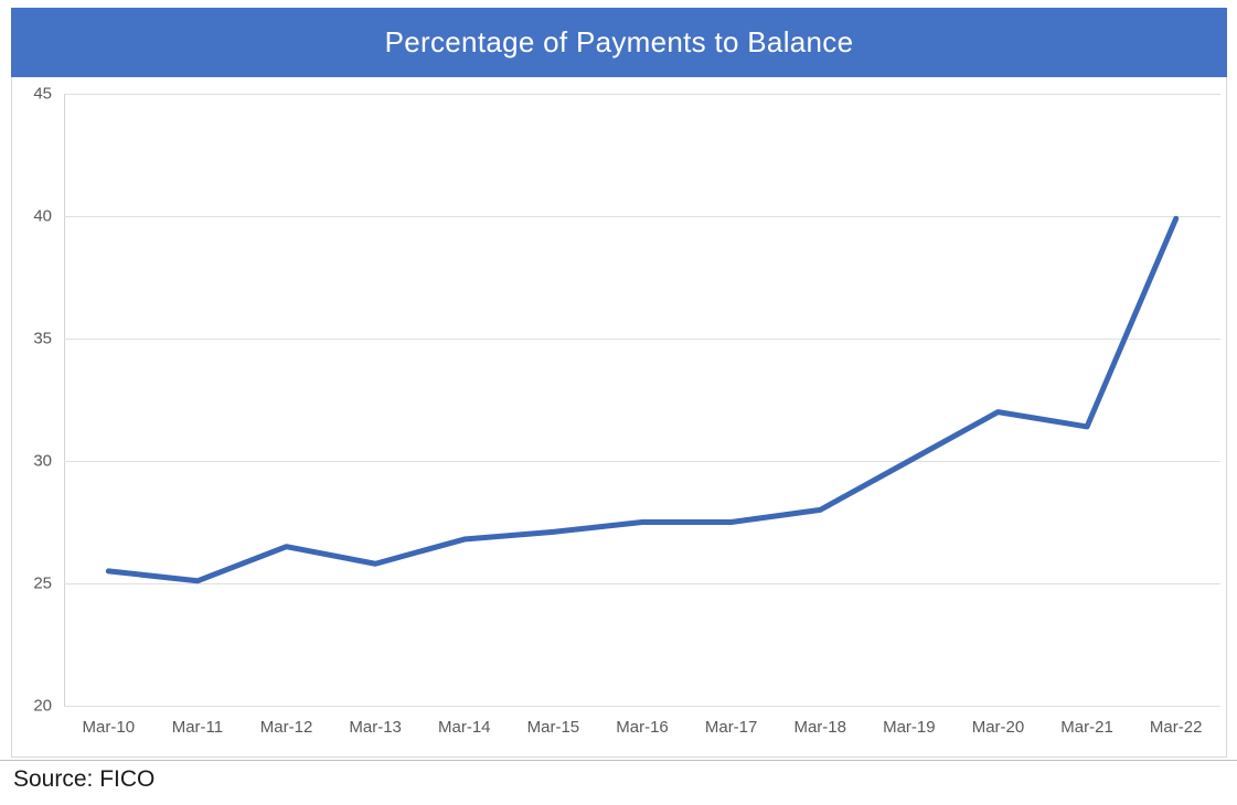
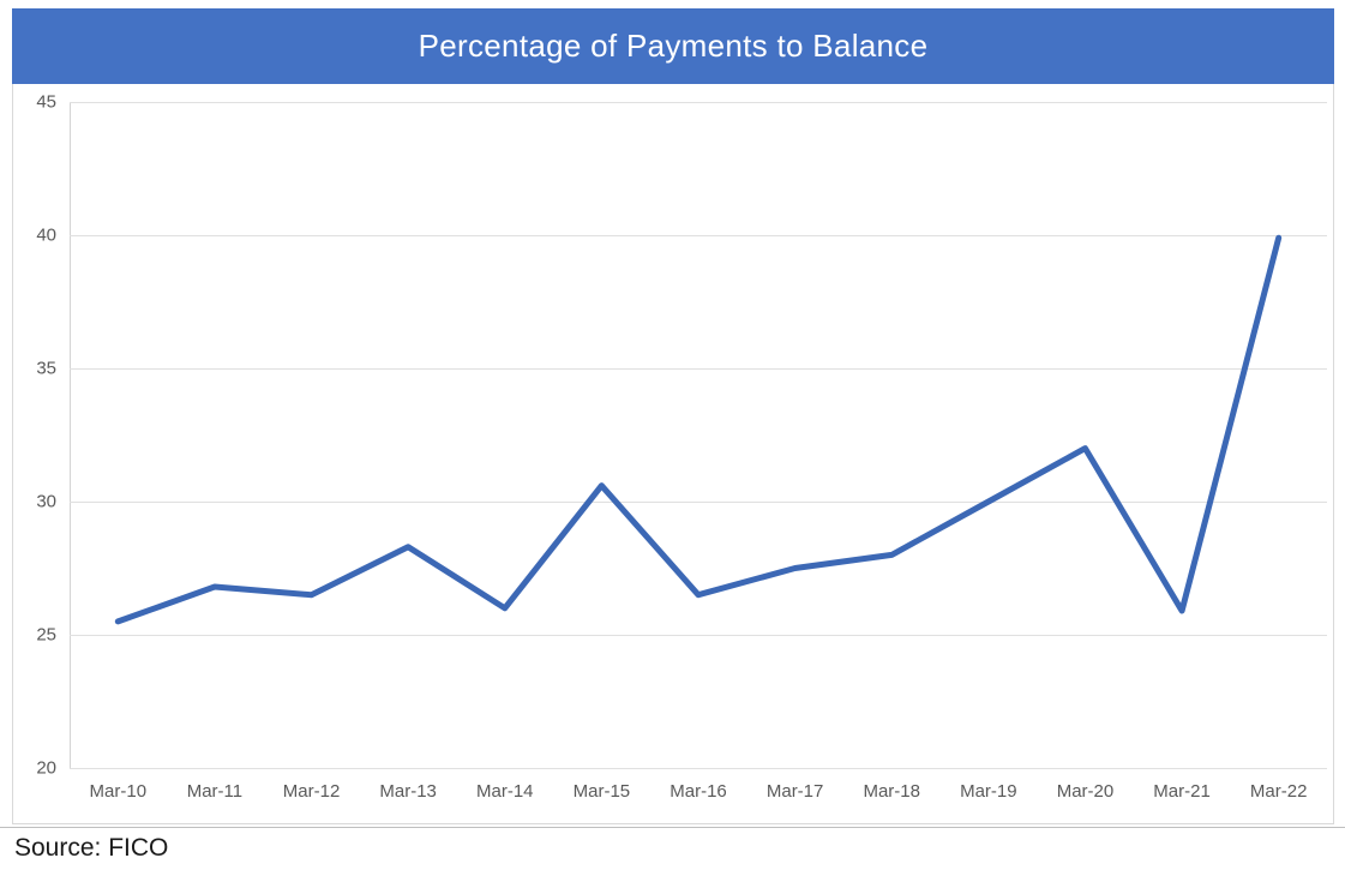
Mar-11: 25.1 -> 26.8
Mar-13: 25.8 -> 28.3
Mar-14: 26.8 -> 26.0
Mar-15: 27.1 -> 30.6
Mar-16: 27.5 -> 26.5
Mar-21: 31.4 -> 25.9
